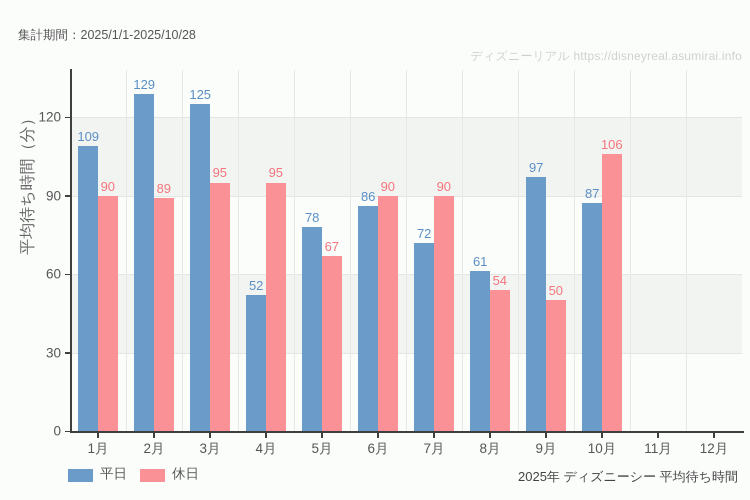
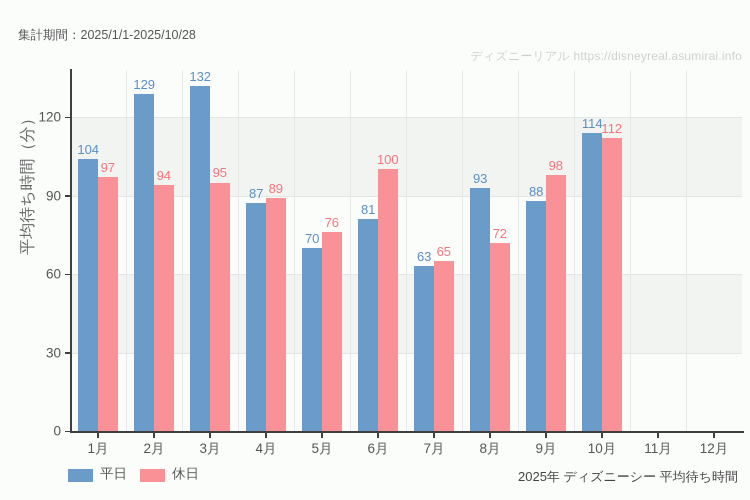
平日/1月: 109 -> 104
休日/1月: 90 -> 97
休日/2月: 89 -> 94
平日/3月: 125 -> 132
平日/4月: 52 -> 87
休日/4月: 95 -> 89
平日/5月: 78 -> 70
休日/5月: 67 -> 76
平日/6月: 86 -> 81
休日/6月: 90 -> 100
平日/7月: 72 -> 63
休日/7月: 90 -> 65
平日/8月: 61 -> 93
休日/8月: 54 -> 72
平日/9月: 97 -> 88
休日/9月: 50 -> 98
平日/10月: 87 -> 114
休日/10月: 106 -> 112
